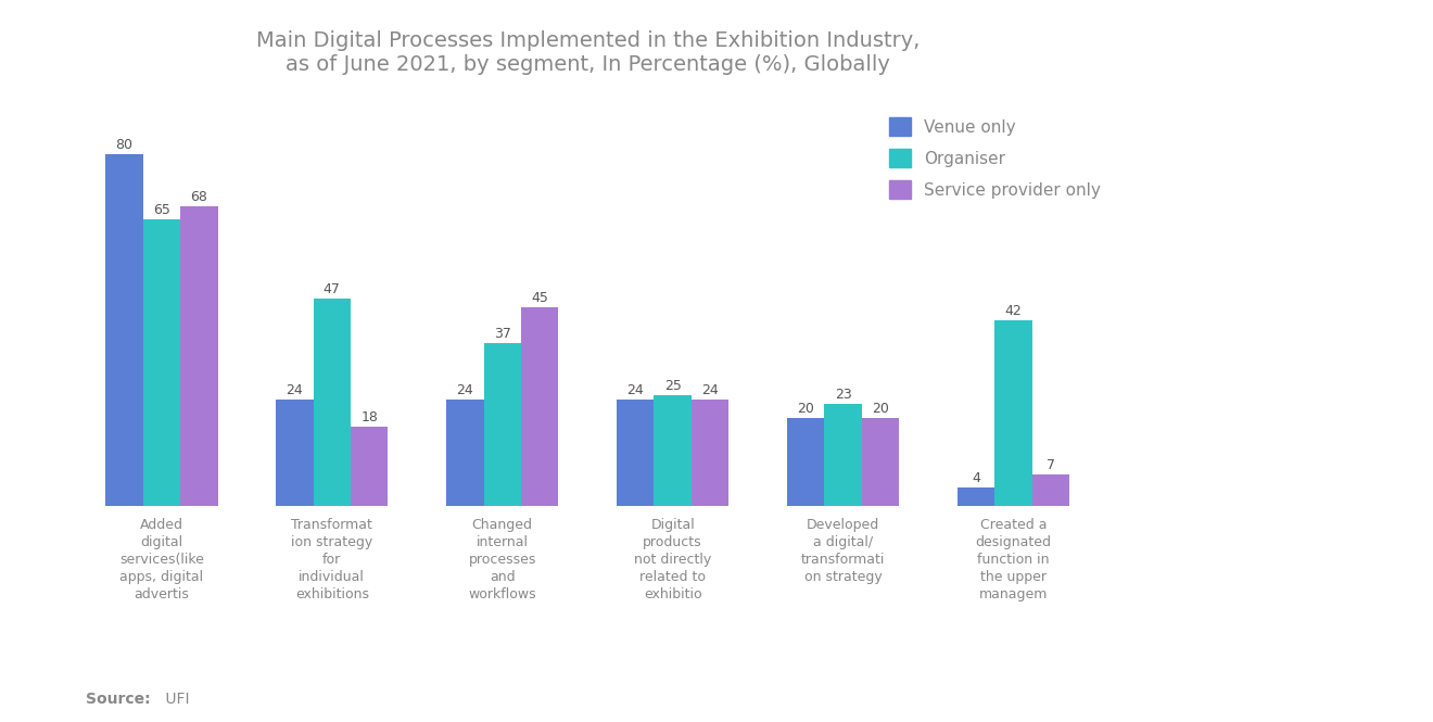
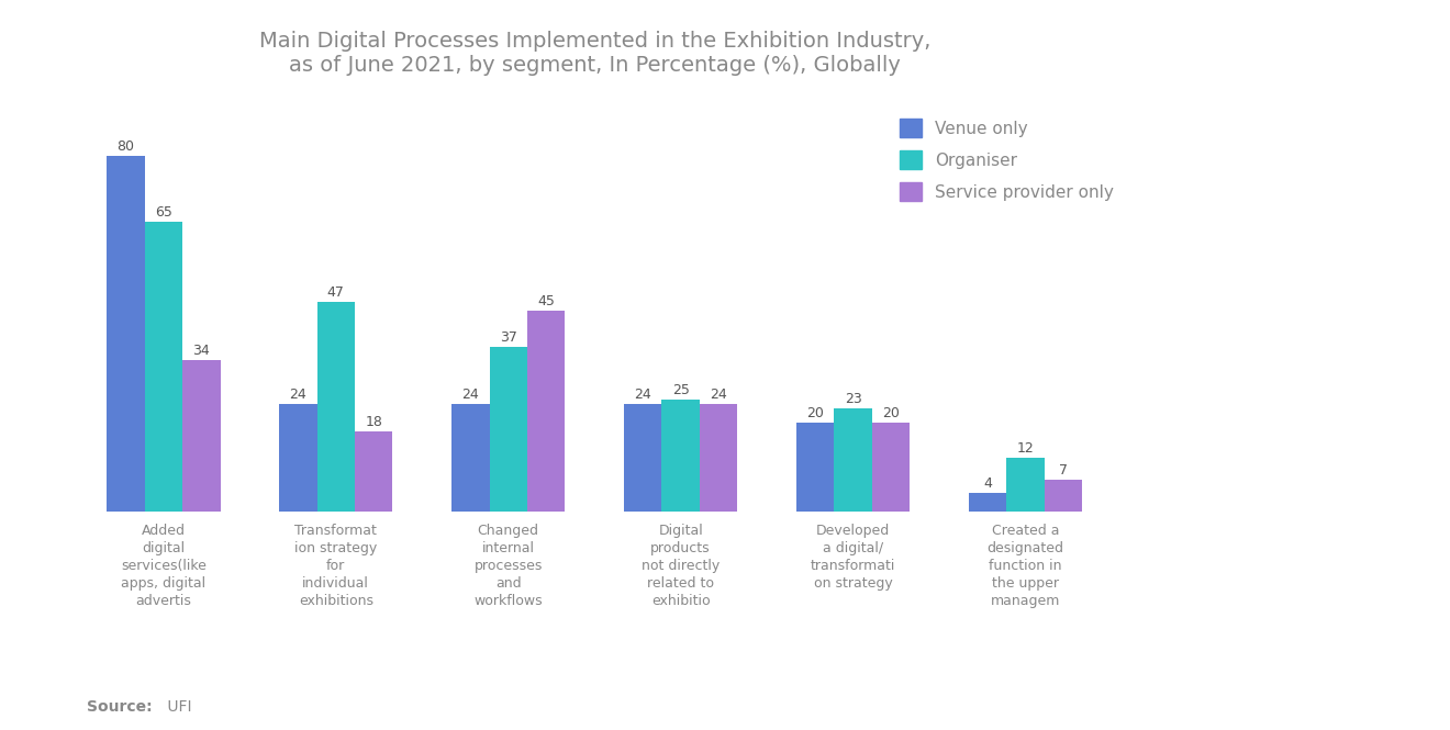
Service provider only/Added digital services(like apps, digital advertis: 68 -> 34
Organiser/Created a designated function in the upper managem: 42 -> 12
